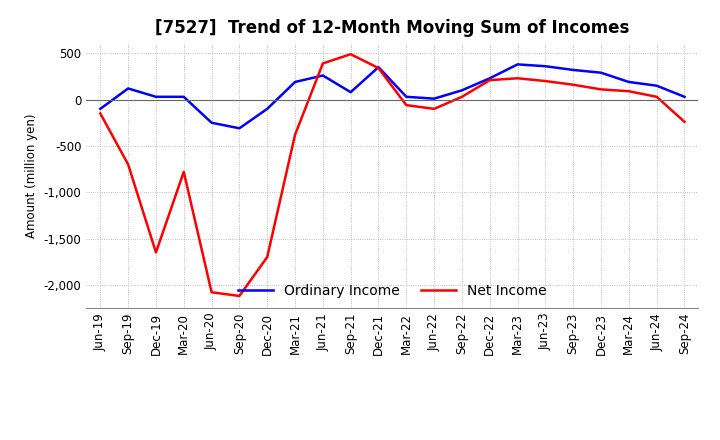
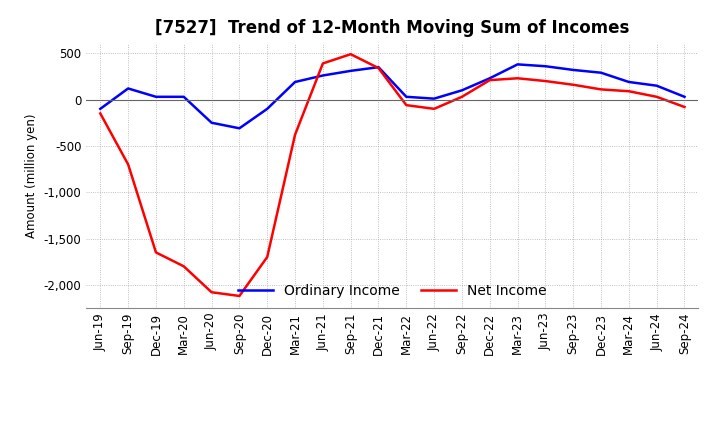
Net Income/Mar-20: -780 -> -1,800
Ordinary Income/Sep-21: 80 -> 310
Net Income/Sep-24: -240 -> -80
